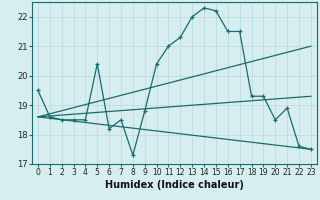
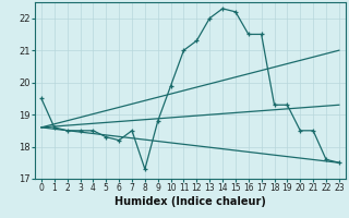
5: 20.4 -> 18.3
10: 20.4 -> 19.9
21: 18.9 -> 18.5
